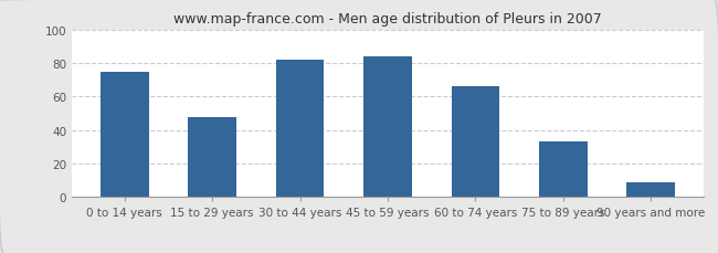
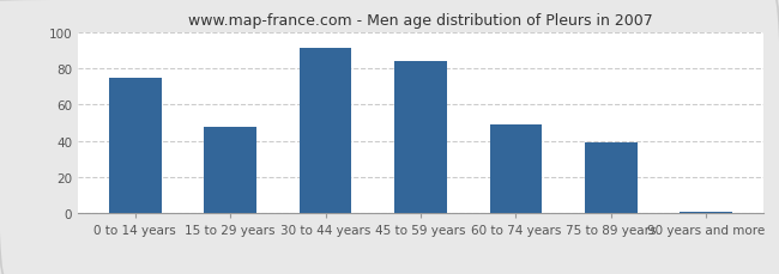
30 to 44 years: 82 -> 91
60 to 74 years: 66 -> 49
75 to 89 years: 33 -> 39
90 years and more: 9 -> 1
